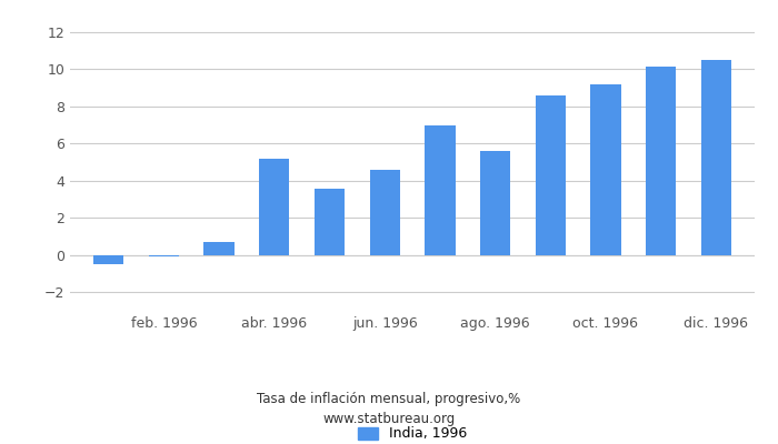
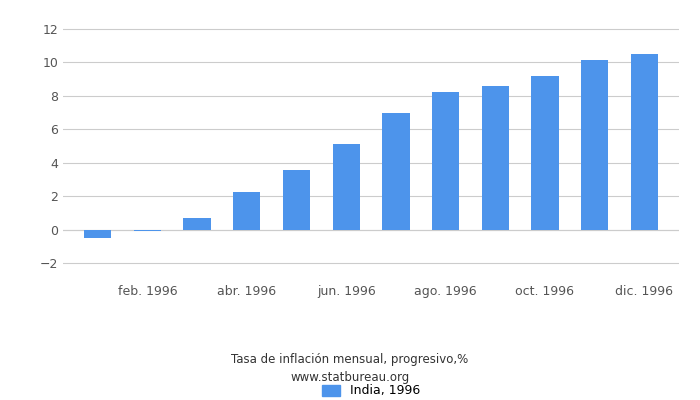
abr. 1996: 5.2 -> 2.2
jun. 1996: 4.6 -> 5.1
ago. 1996: 5.6 -> 8.2
